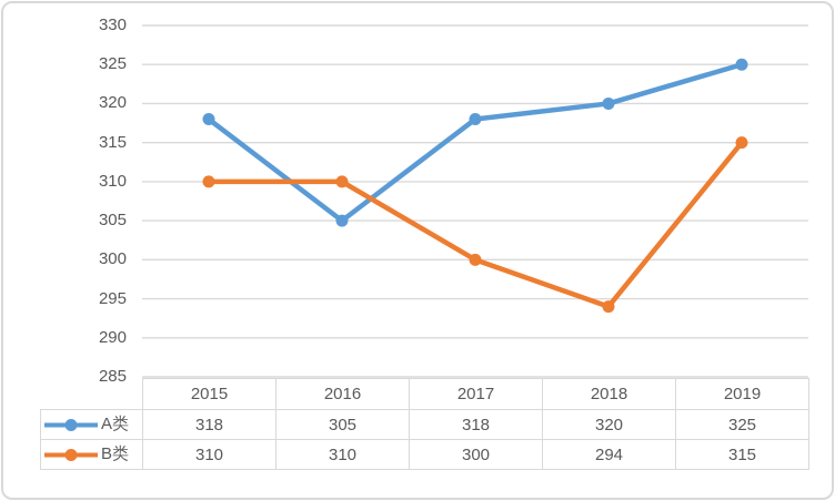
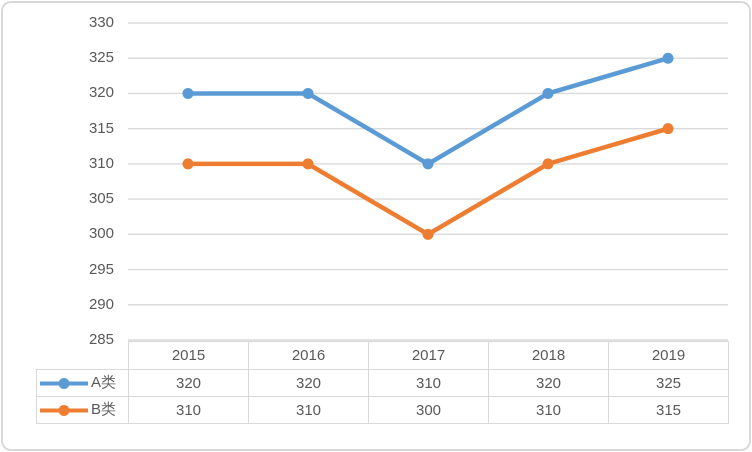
A类/2015: 318 -> 320
A类/2016: 305 -> 320
A类/2017: 318 -> 310
B类/2018: 294 -> 310
